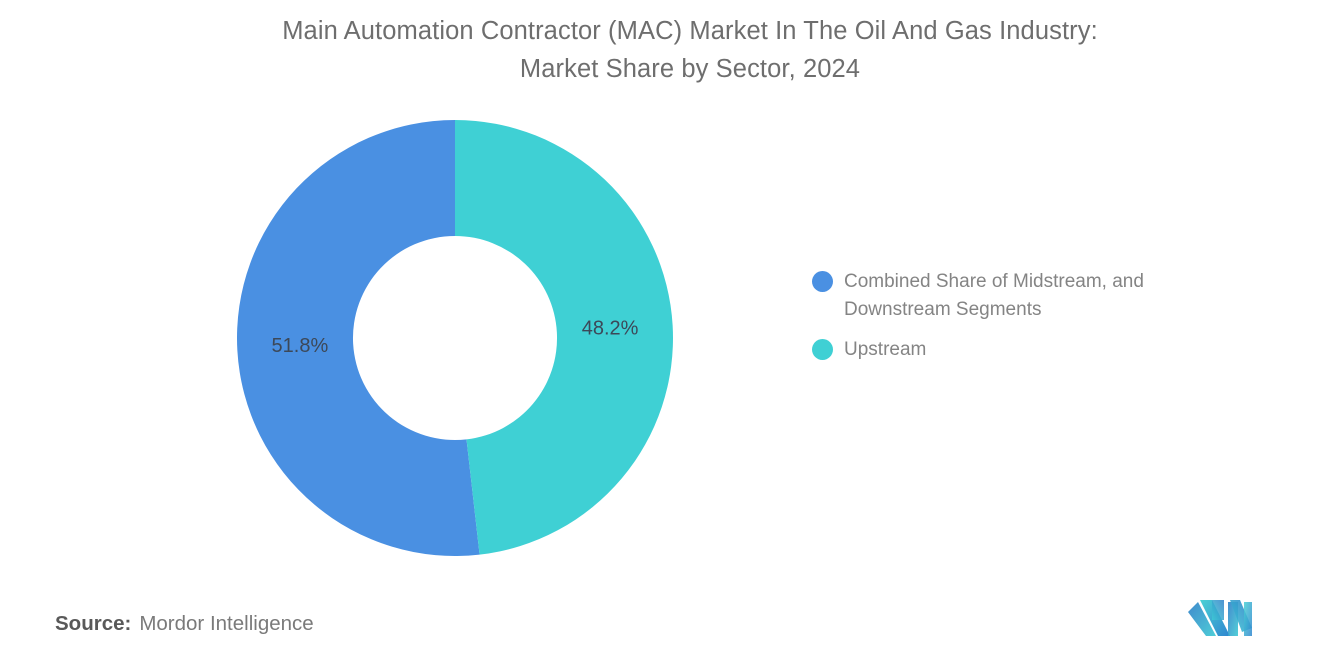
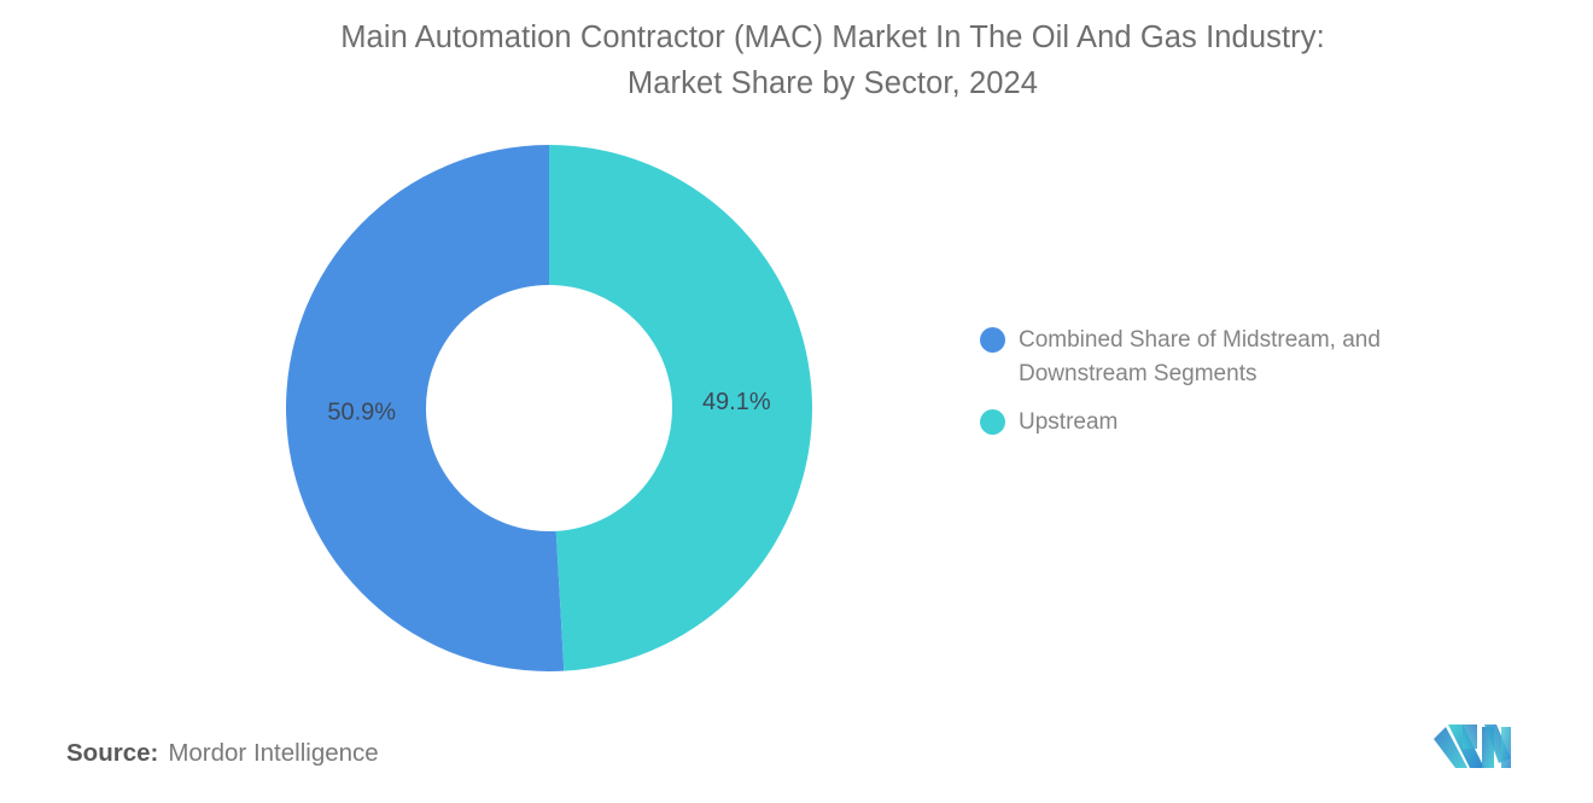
Combined Share of Midstream, and Downstream Segments: 51.8% -> 50.9%
Upstream: 48.2% -> 49.1%
